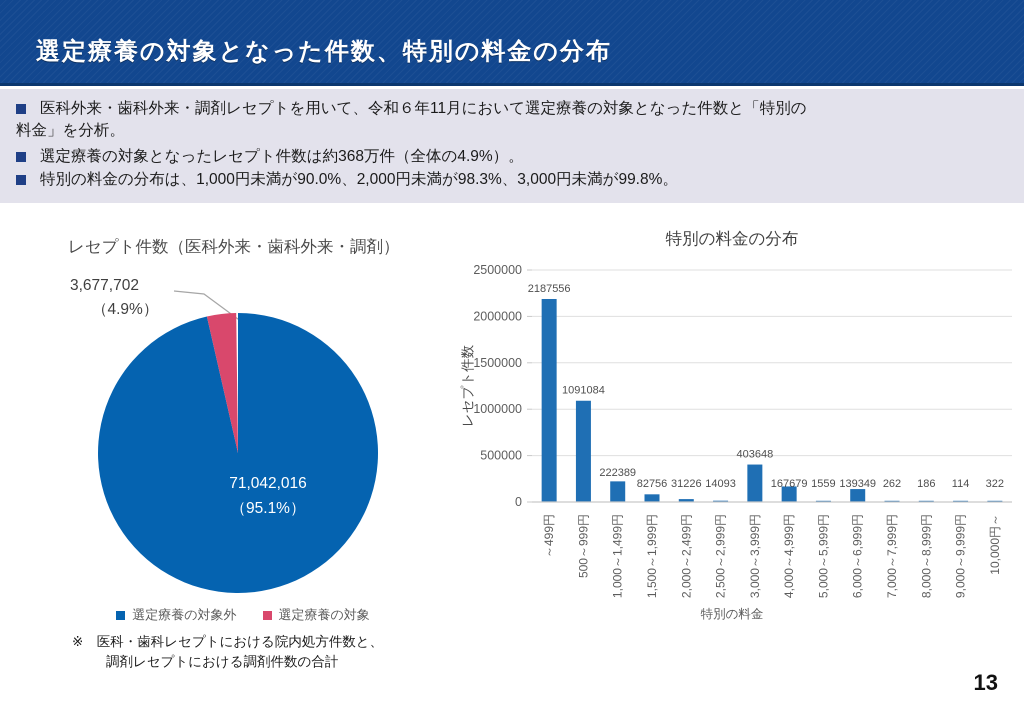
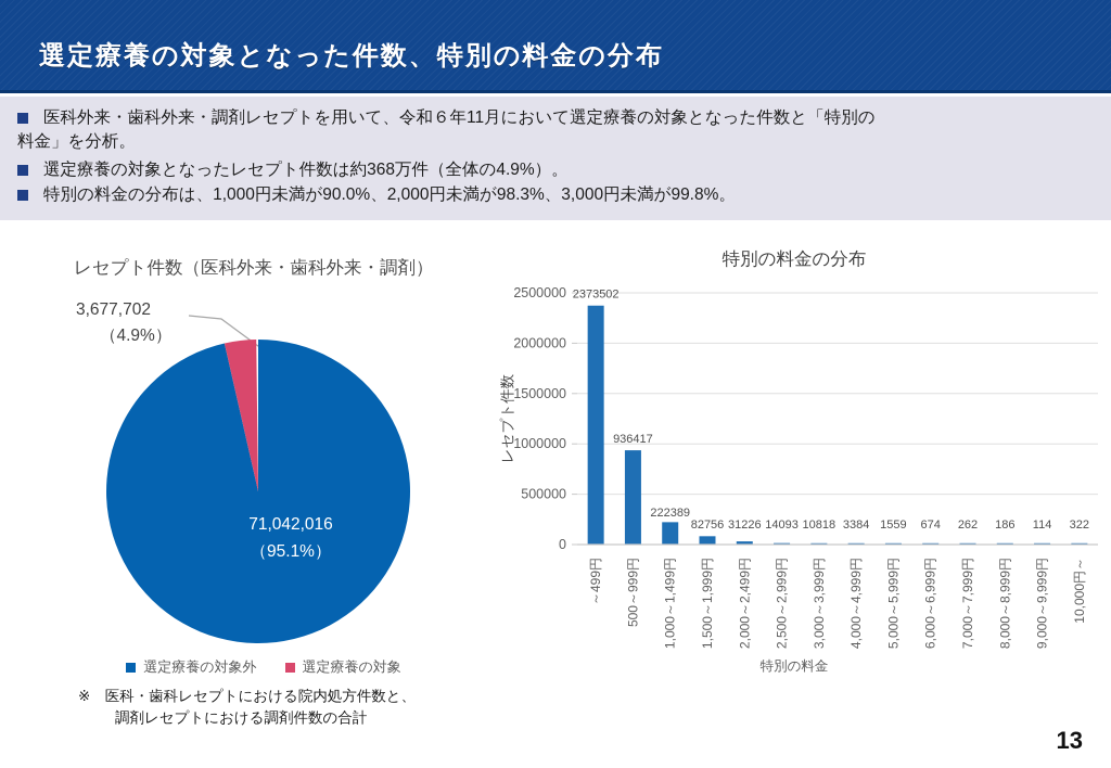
特別の料金の分布/～499円: 2187556 -> 2373502
特別の料金の分布/500～999円: 1091084 -> 936417
特別の料金の分布/3,000～3,999円: 403648 -> 10818
特別の料金の分布/4,000～4,999円: 167679 -> 3384
特別の料金の分布/6,000～6,999円: 139349 -> 674
